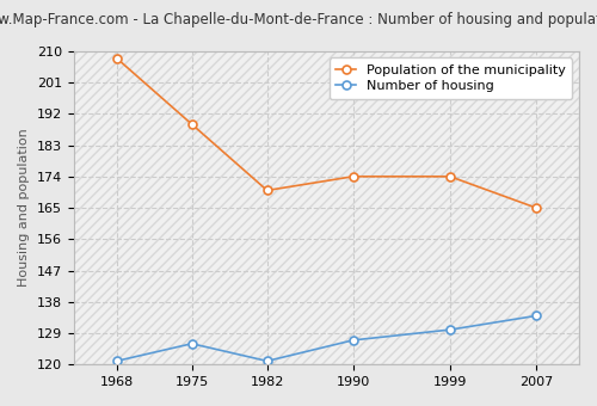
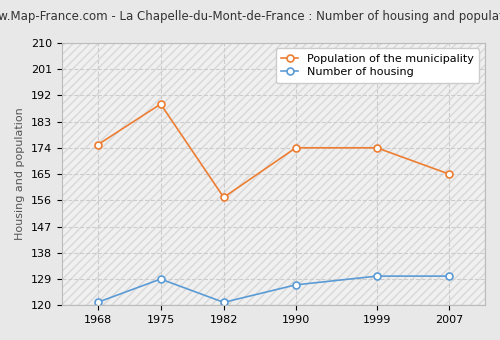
Population of the municipality/1968: 208 -> 175
Number of housing/1975: 126 -> 129
Population of the municipality/1982: 170 -> 157
Number of housing/2007: 134 -> 130
